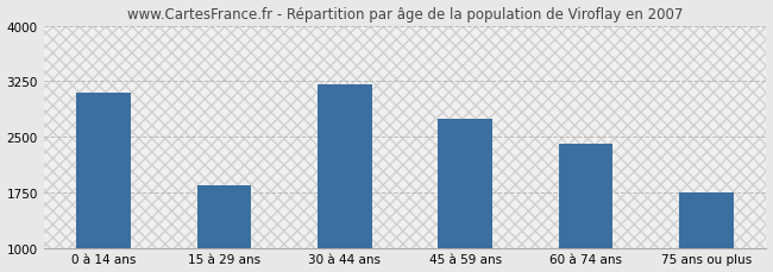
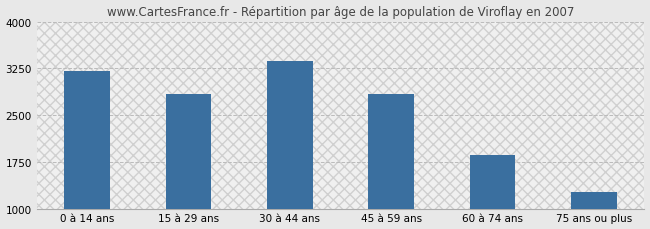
0 à 14 ans: 3100 -> 3210
15 à 29 ans: 1840 -> 2830
30 à 44 ans: 3200 -> 3370
45 à 59 ans: 2740 -> 2840
60 à 74 ans: 2400 -> 1860
75 ans ou plus: 1740 -> 1270
